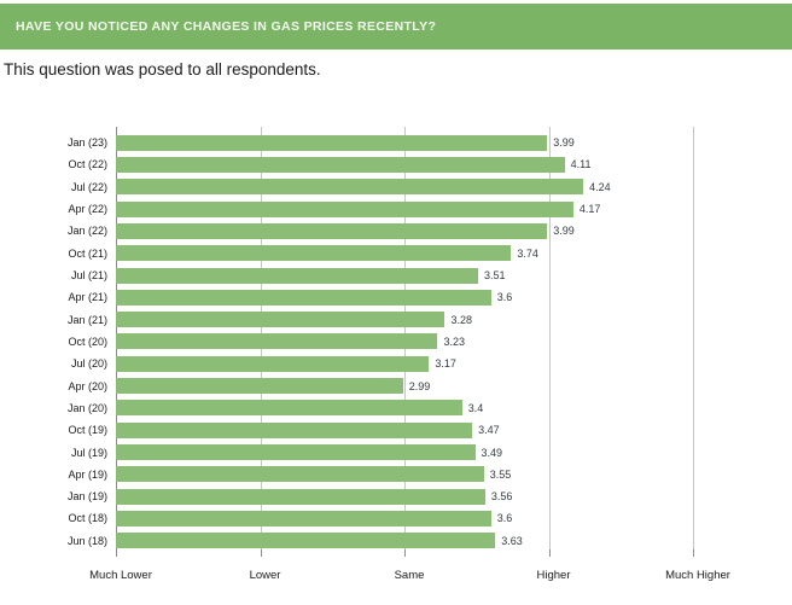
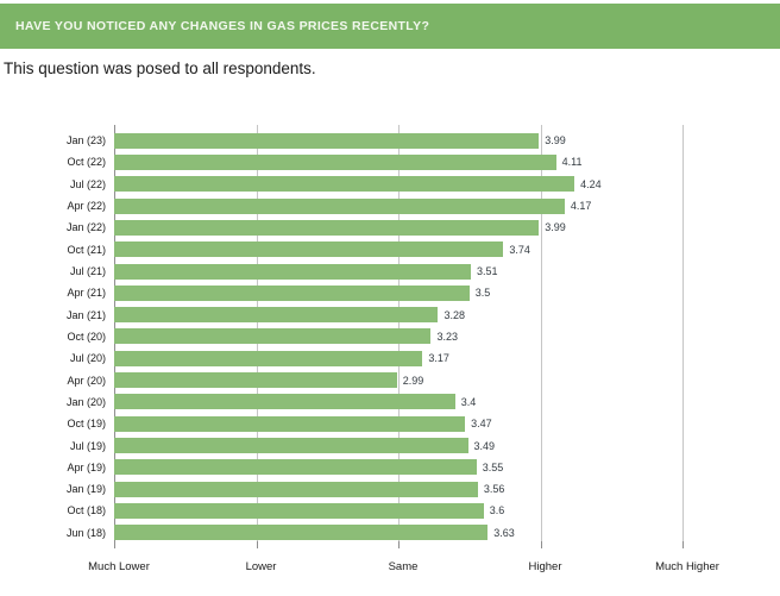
Apr (21): 3.6 -> 3.5
